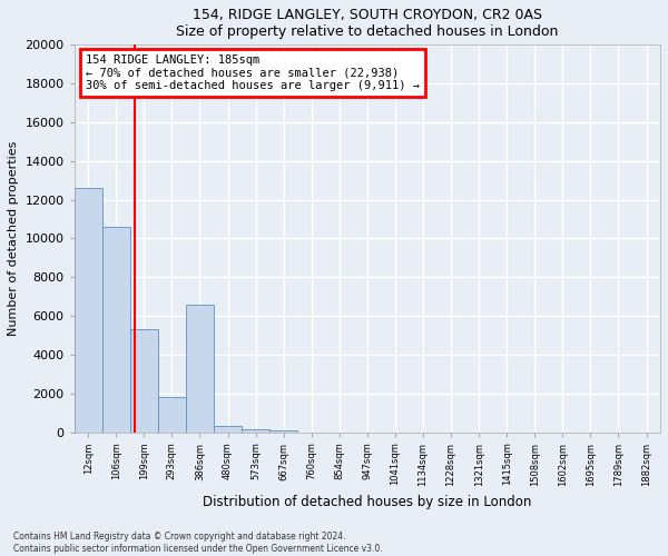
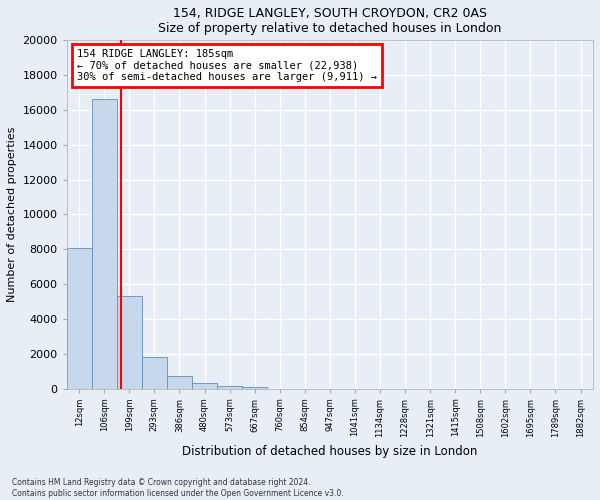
12sqm: 12600 -> 8100
106sqm: 10600 -> 16600
386sqm: 6600 -> 700
